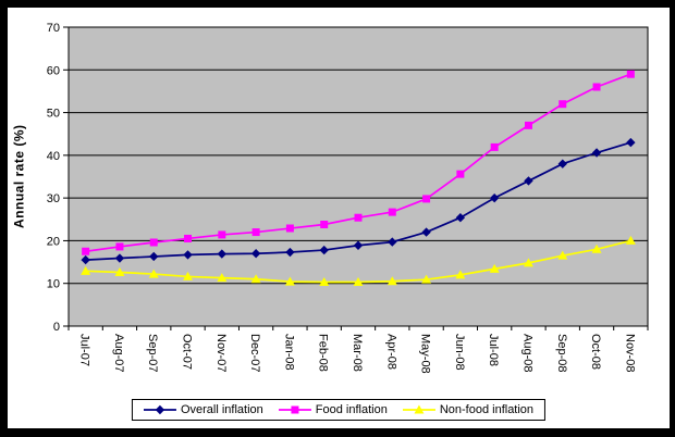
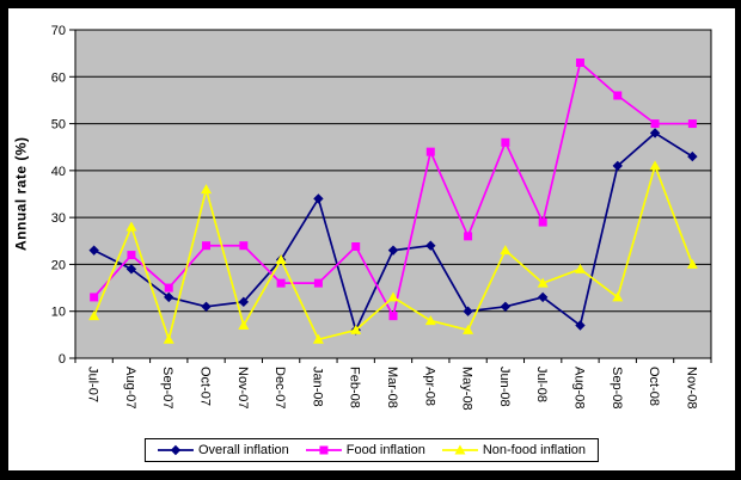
Overall inflation/Jul-07: 16 -> 23
Food inflation/Jul-07: 18 -> 13
Non-food inflation/Jul-07: 13 -> 9
Overall inflation/Aug-07: 16 -> 19
Food inflation/Aug-07: 19 -> 22
Non-food inflation/Aug-07: 13 -> 28
Overall inflation/Sep-07: 16 -> 13
Food inflation/Sep-07: 20 -> 15
Non-food inflation/Sep-07: 12 -> 4
Overall inflation/Oct-07: 17 -> 11
Food inflation/Oct-07: 20 -> 24
Non-food inflation/Oct-07: 12 -> 36
Overall inflation/Nov-07: 17 -> 12
Food inflation/Nov-07: 21 -> 24
Non-food inflation/Nov-07: 11 -> 7
Overall inflation/Dec-07: 17 -> 21
Food inflation/Dec-07: 22 -> 16
Non-food inflation/Dec-07: 11 -> 21
Overall inflation/Jan-08: 17 -> 34
Food inflation/Jan-08: 23 -> 16
Non-food inflation/Jan-08: 10 -> 4
Overall inflation/Feb-08: 18 -> 6
Non-food inflation/Feb-08: 10 -> 6
Overall inflation/Mar-08: 19 -> 23
Food inflation/Mar-08: 25 -> 9
Non-food inflation/Mar-08: 10 -> 13
Overall inflation/Apr-08: 20 -> 24
Food inflation/Apr-08: 27 -> 44
Non-food inflation/Apr-08: 10 -> 8
Overall inflation/May-08: 22 -> 10
Food inflation/May-08: 30 -> 26
Non-food inflation/May-08: 11 -> 6
Overall inflation/Jun-08: 25 -> 11
Food inflation/Jun-08: 36 -> 46
Non-food inflation/Jun-08: 12 -> 23
Overall inflation/Jul-08: 30 -> 13
Food inflation/Jul-08: 42 -> 29
Non-food inflation/Jul-08: 13 -> 16
Overall inflation/Aug-08: 34 -> 7
Food inflation/Aug-08: 47 -> 63
Non-food inflation/Aug-08: 15 -> 19
Overall inflation/Sep-08: 38 -> 41
Food inflation/Sep-08: 52 -> 56
Non-food inflation/Sep-08: 16 -> 13
Overall inflation/Oct-08: 41 -> 48
Food inflation/Oct-08: 56 -> 50
Non-food inflation/Oct-08: 18 -> 41
Food inflation/Nov-08: 59 -> 50
